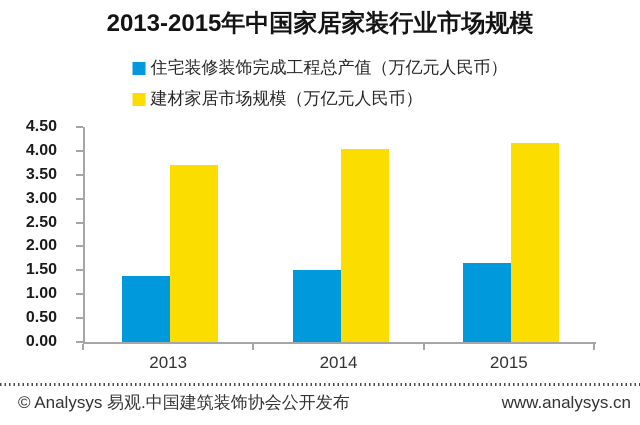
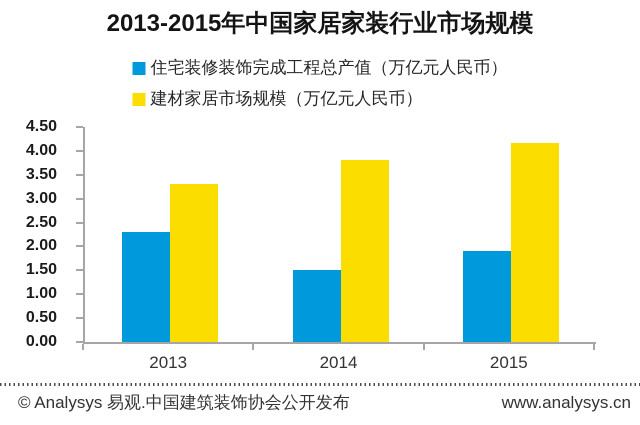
住宅装修装饰完成工程总产值（万亿元人民币）/2013: 1.4 -> 2.3
建材家居市场规模（万亿元人民币）/2013: 3.7 -> 3.3
建材家居市场规模（万亿元人民币）/2014: 4.0 -> 3.8
住宅装修装饰完成工程总产值（万亿元人民币）/2015: 1.7 -> 1.9
